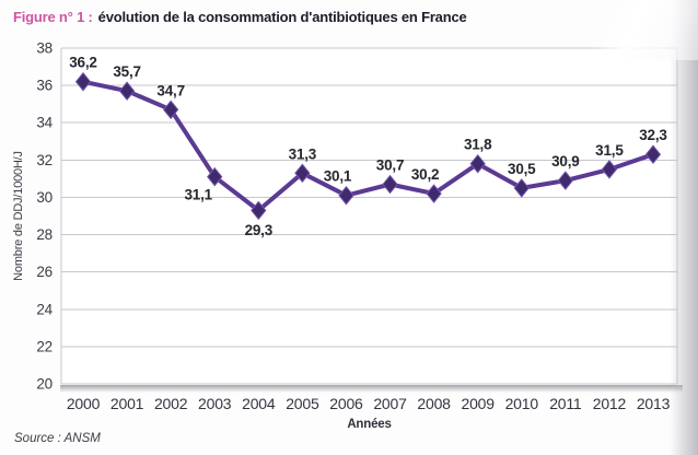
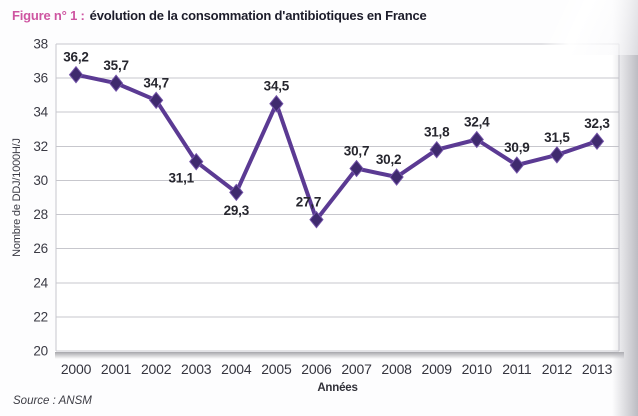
2005: 31,3 -> 34,5
2006: 30,1 -> 27,7
2010: 30,5 -> 32,4
